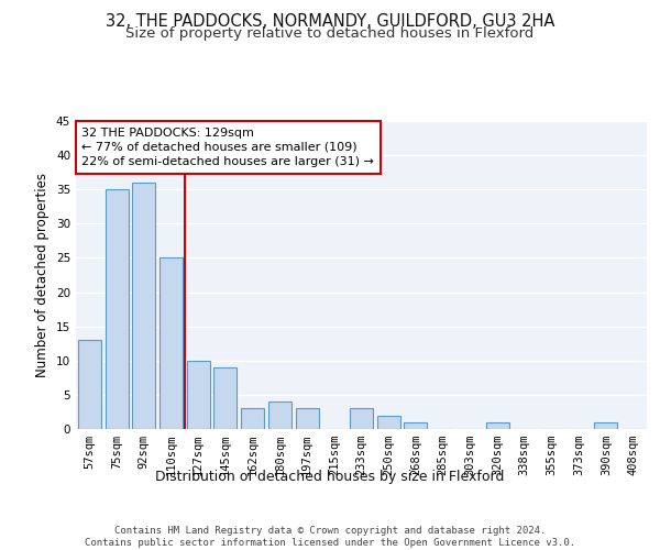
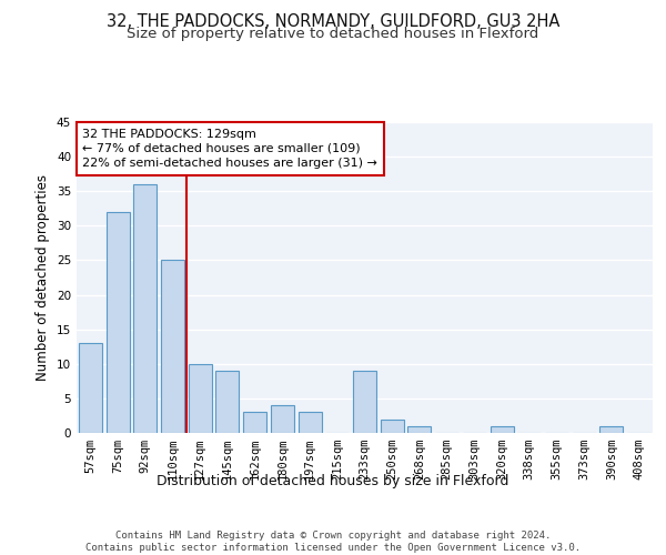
75sqm: 35 -> 32
233sqm: 3 -> 9
